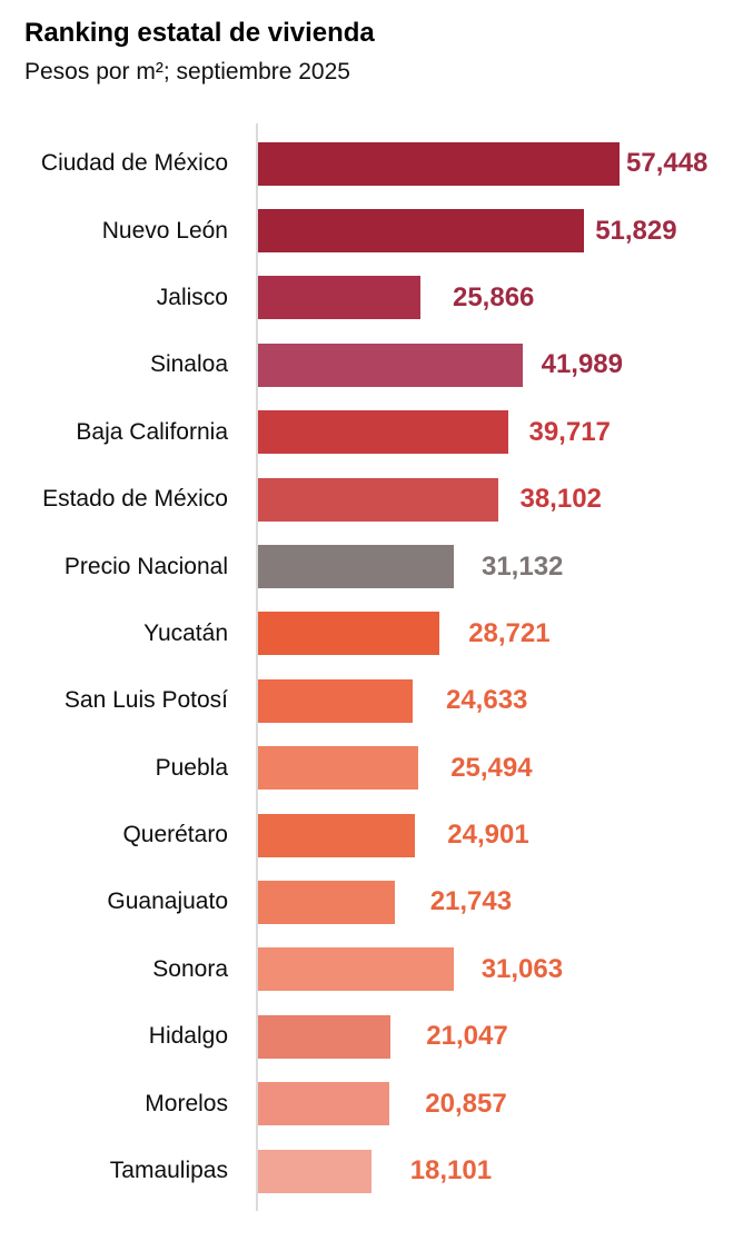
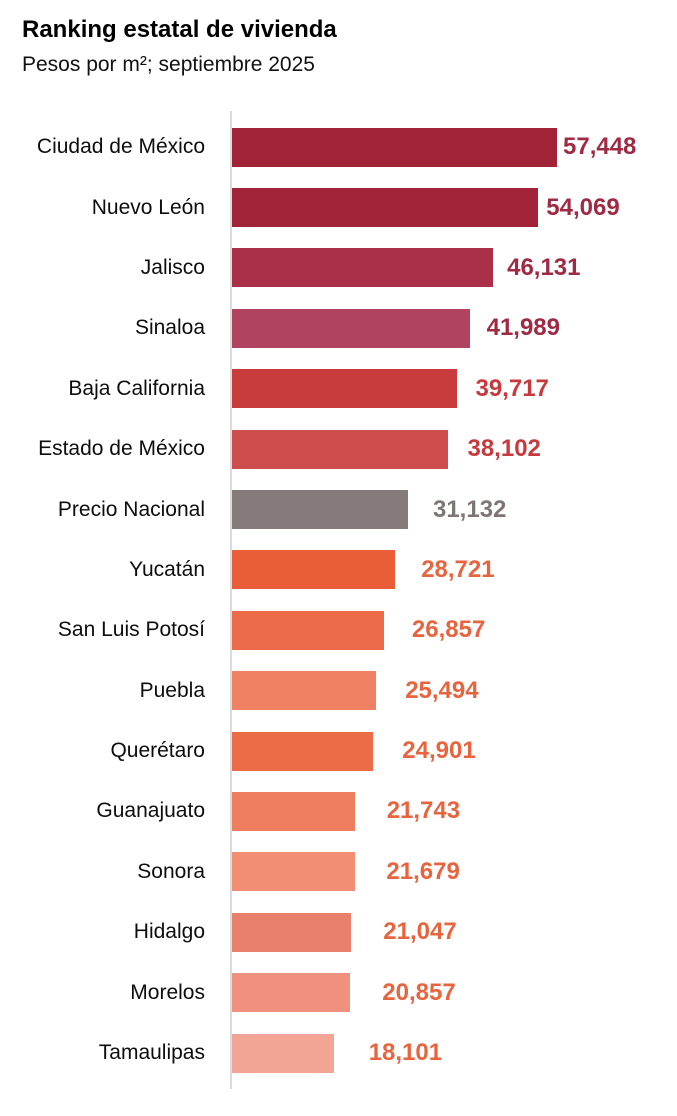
Nuevo León: 51,829 -> 54,069
Jalisco: 25,866 -> 46,131
San Luis Potosí: 24,633 -> 26,857
Sonora: 31,063 -> 21,679
